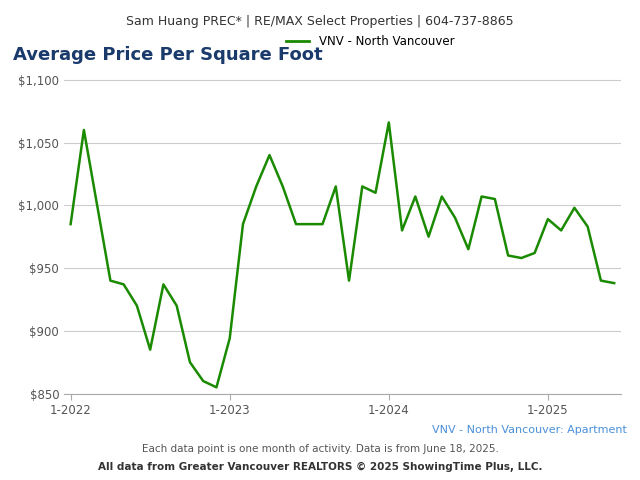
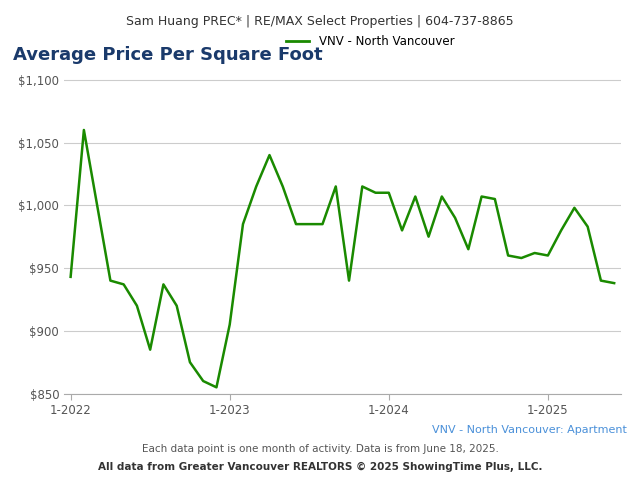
1-2022: $985 -> $943
1-2023: $894 -> $905
1-2024: $1,066 -> $1,010
1-2025: $989 -> $960
